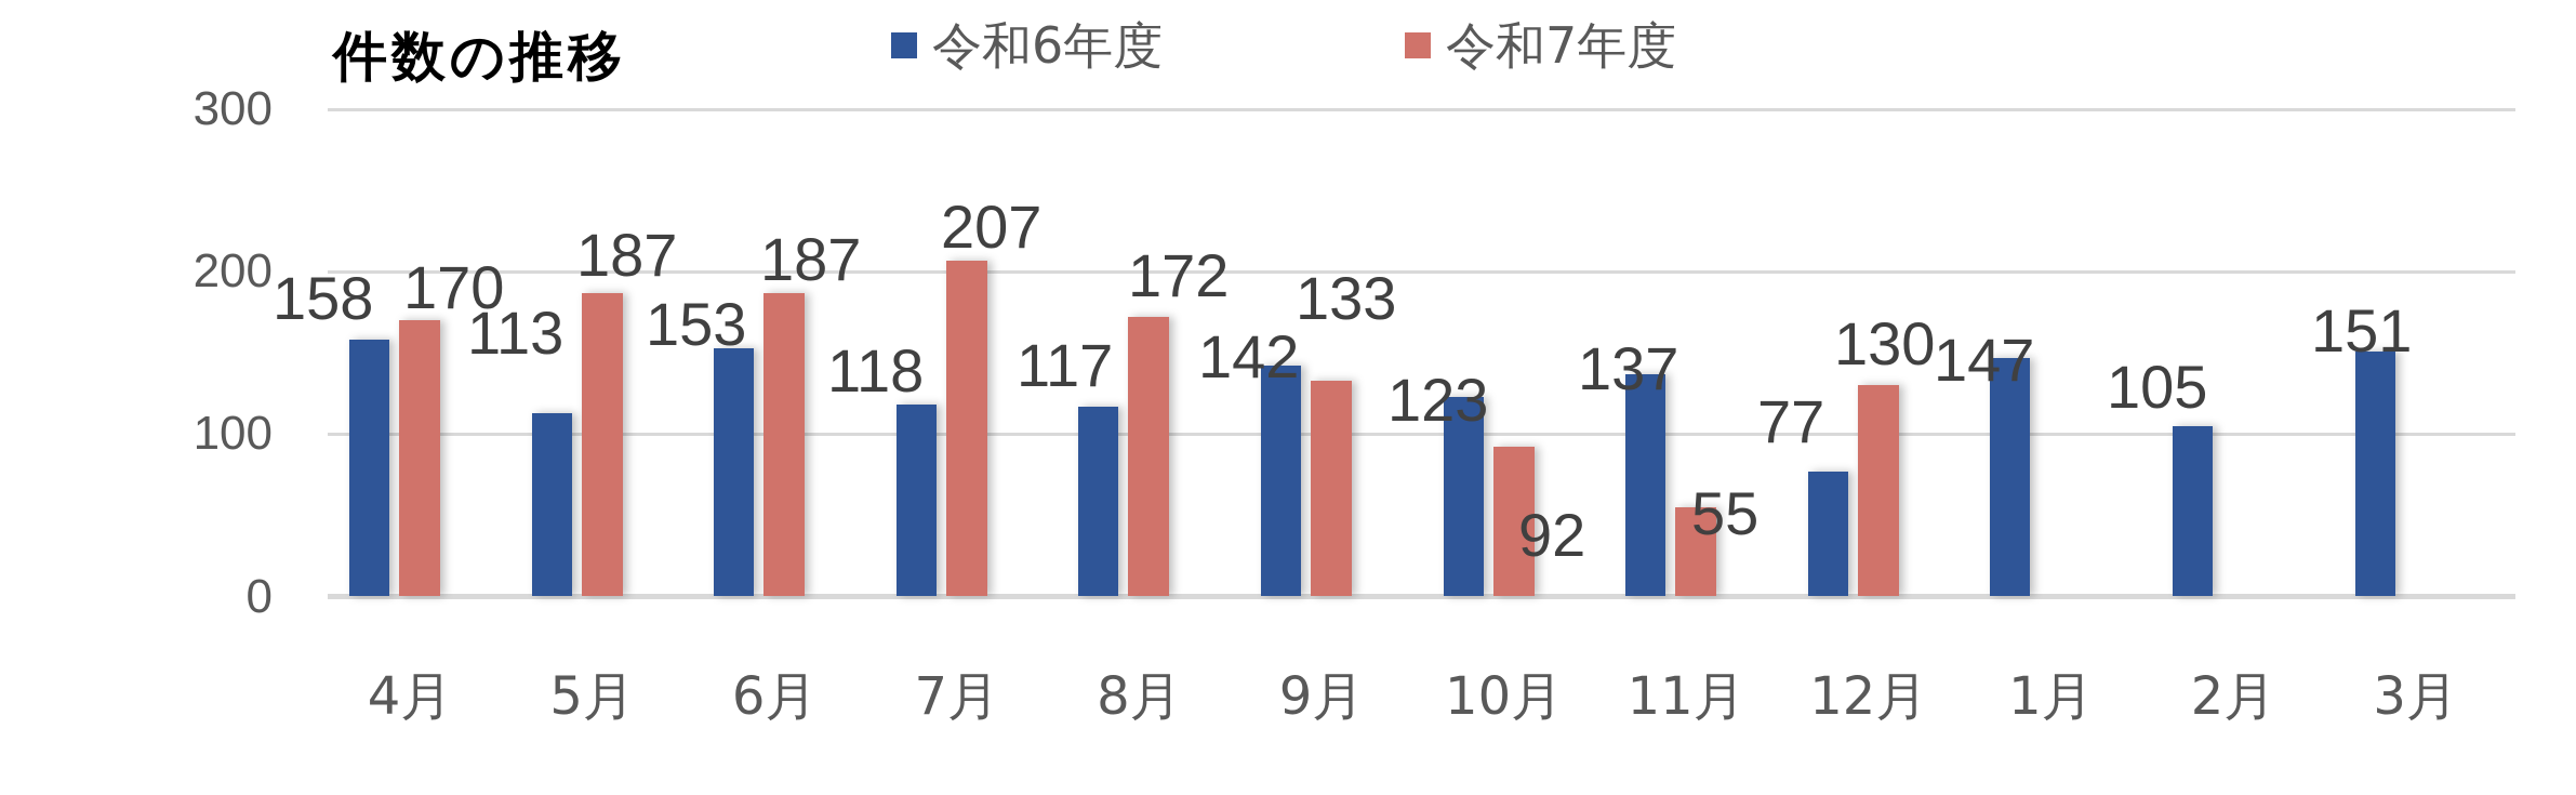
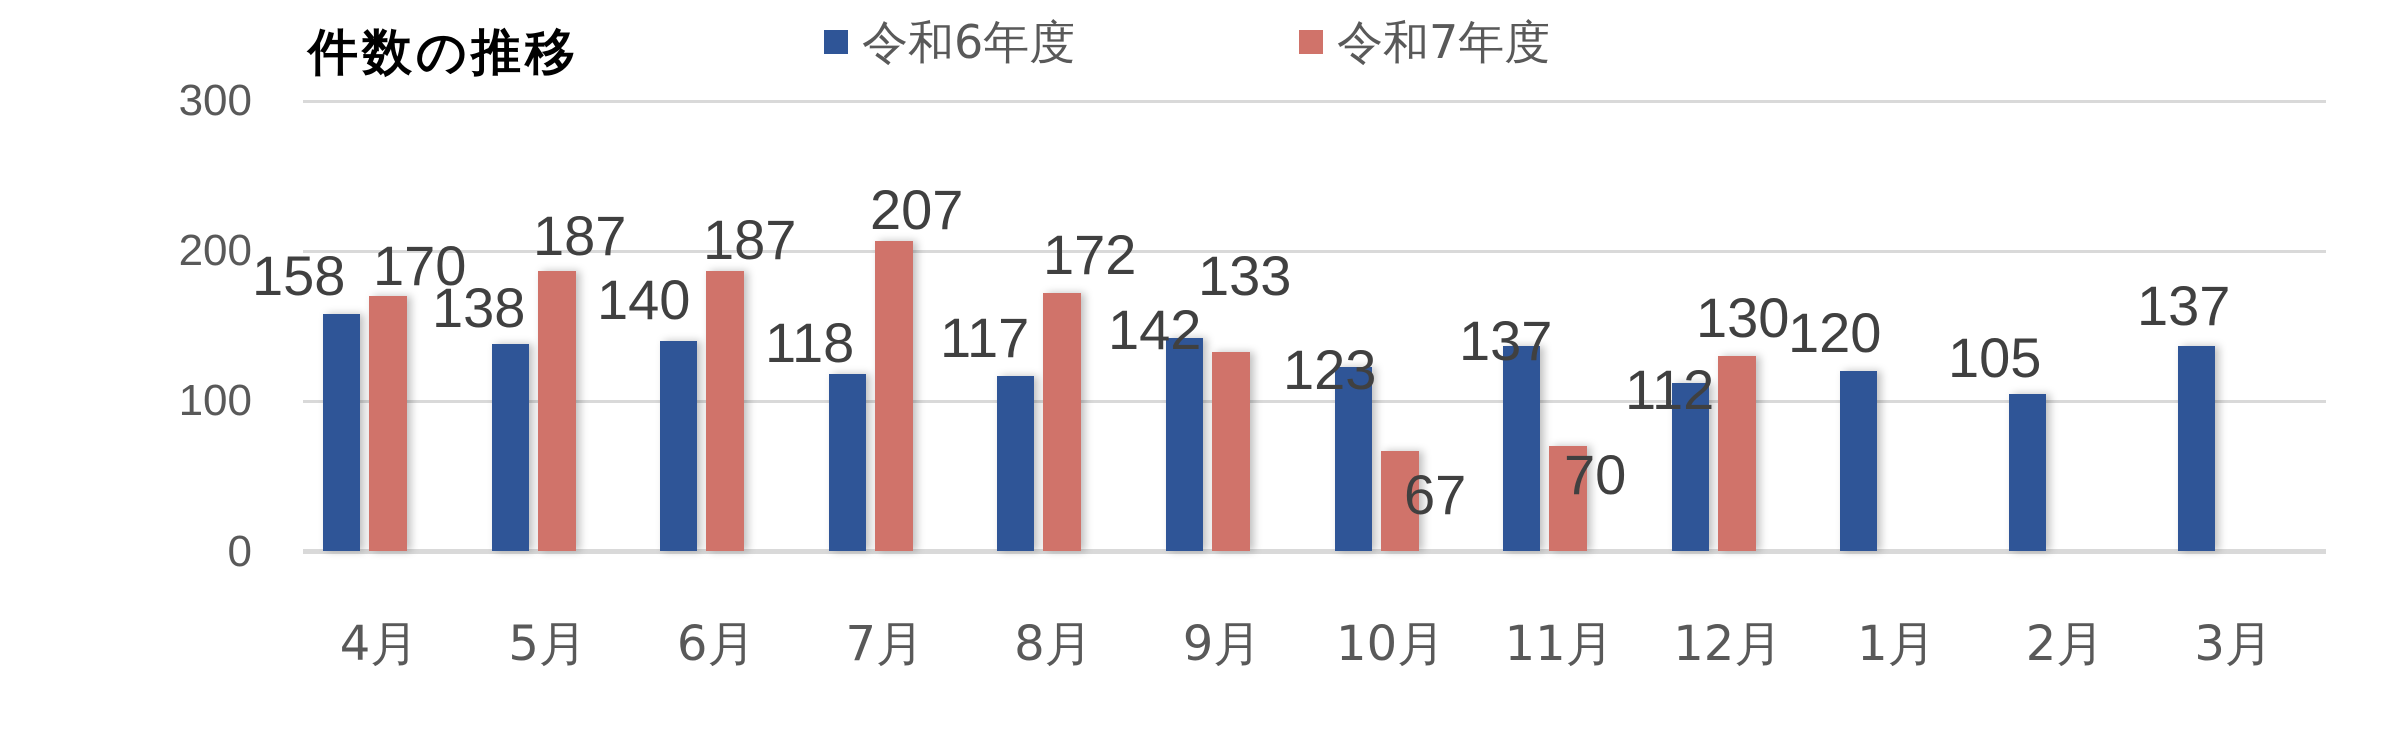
令和6年度/5月: 113 -> 138
令和6年度/6月: 153 -> 140
令和7年度/10月: 92 -> 67
令和7年度/11月: 55 -> 70
令和6年度/12月: 77 -> 112
令和6年度/1月: 147 -> 120
令和6年度/3月: 151 -> 137
